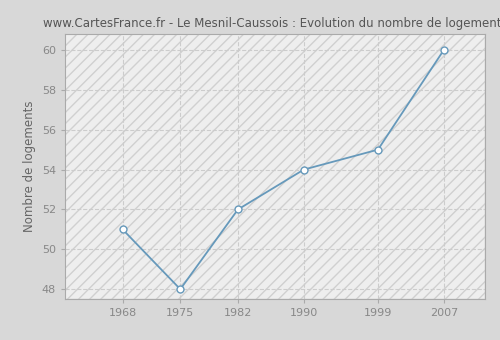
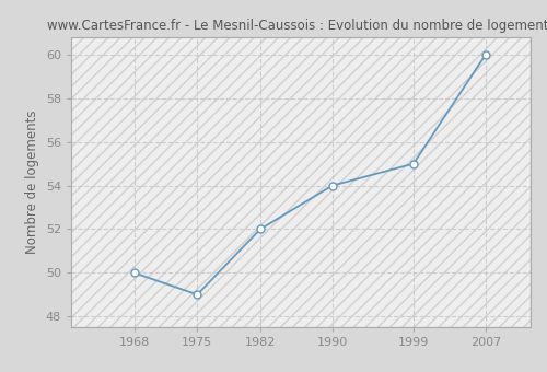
1968: 51 -> 50
1975: 48 -> 49
